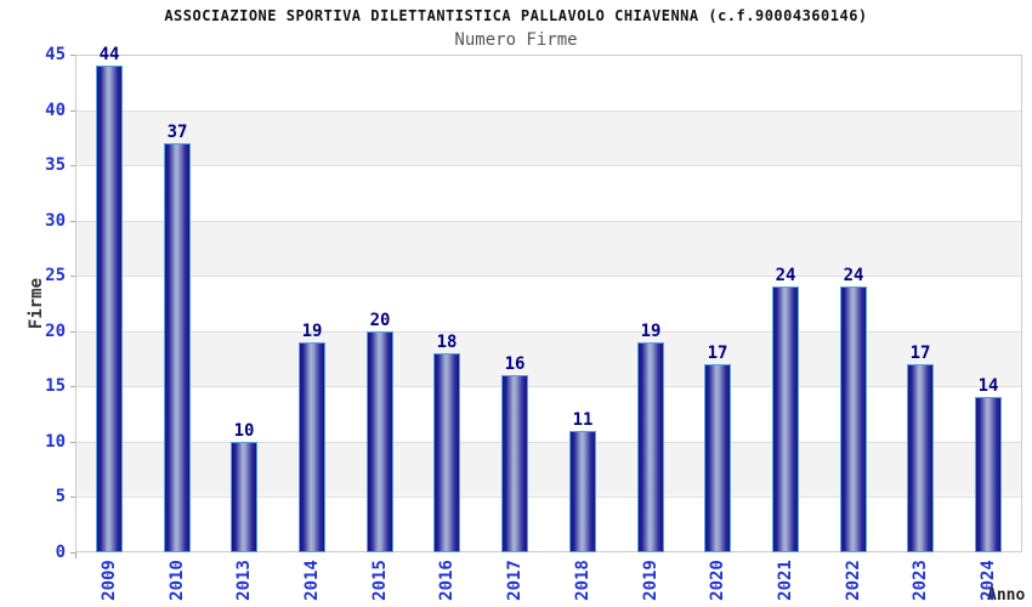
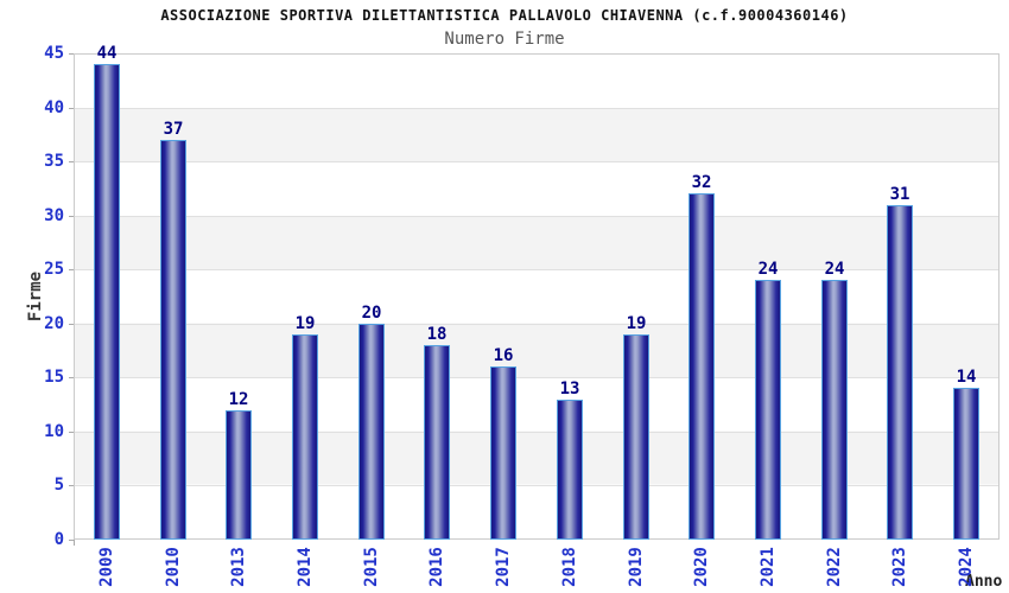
2013: 10 -> 12
2018: 11 -> 13
2020: 17 -> 32
2023: 17 -> 31
